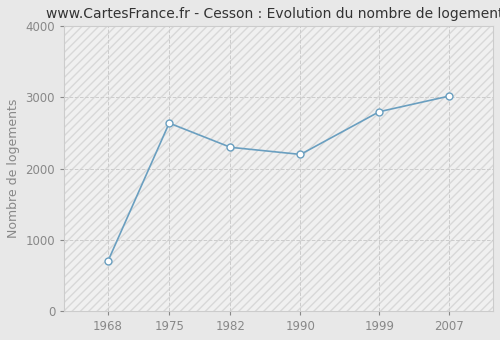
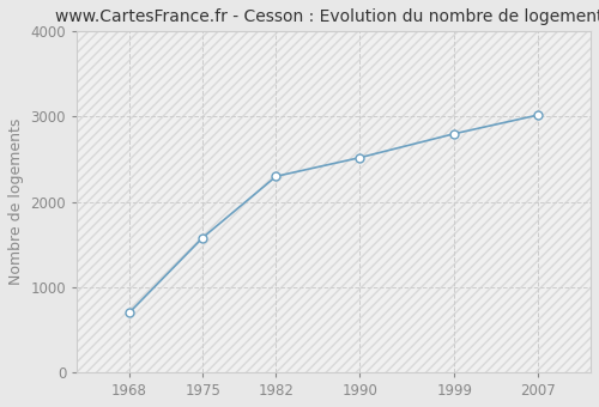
1975: 2640 -> 1580
1990: 2200 -> 2520
